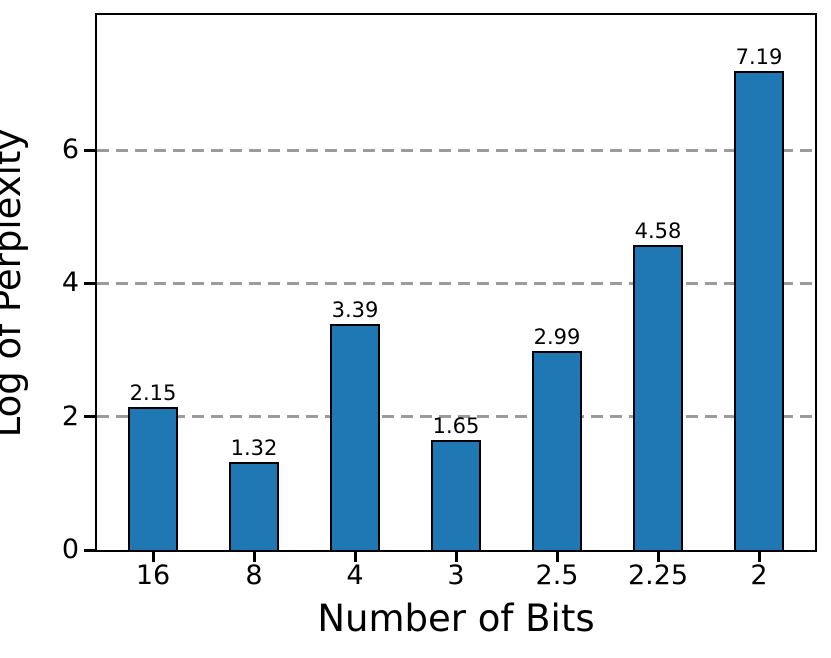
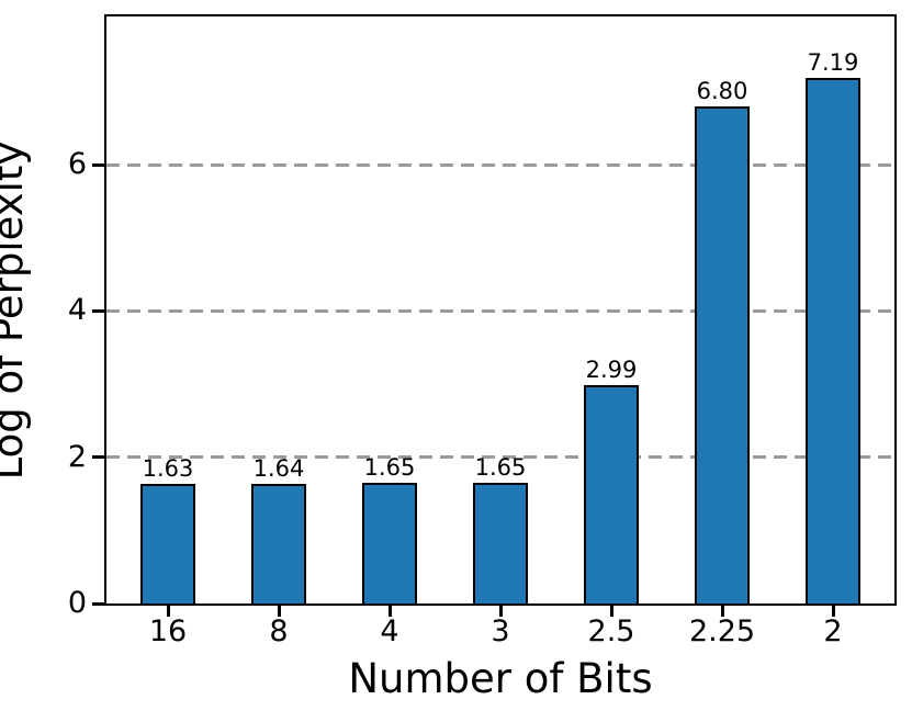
16: 2.15 -> 1.63
8: 1.32 -> 1.64
4: 3.39 -> 1.65
2.25: 4.58 -> 6.80
